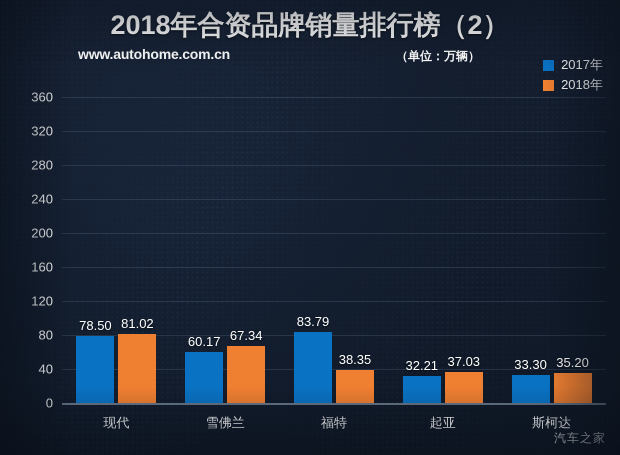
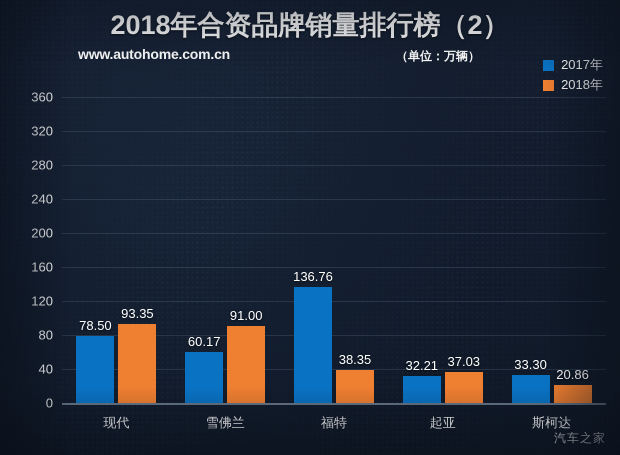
2018年/现代: 81.02 -> 93.35
2018年/雪佛兰: 67.34 -> 91.00
2017年/福特: 83.79 -> 136.76
2018年/斯柯达: 35.20 -> 20.86
